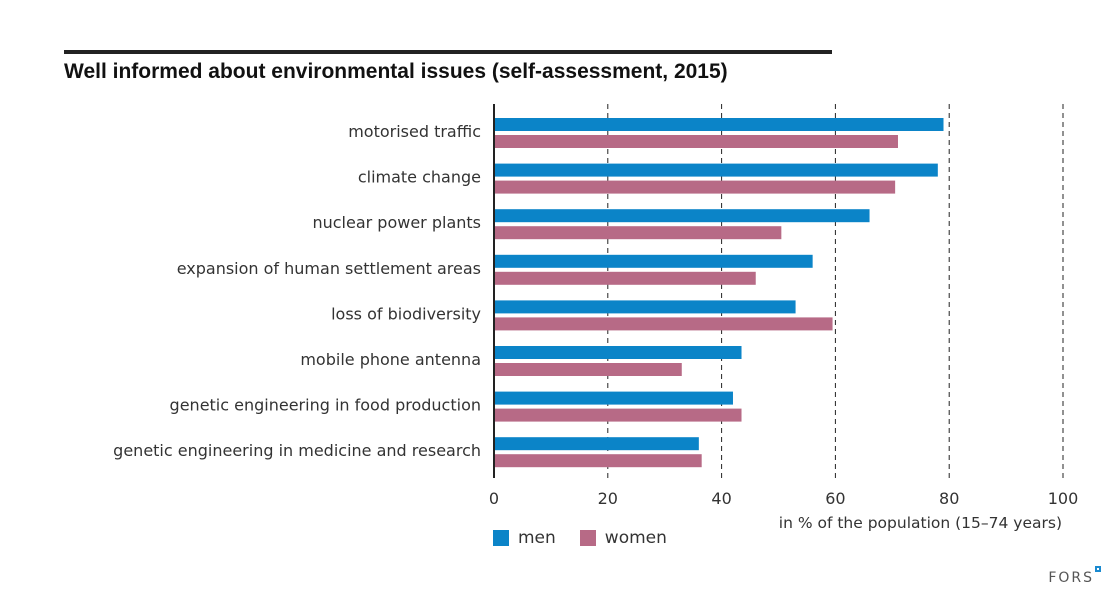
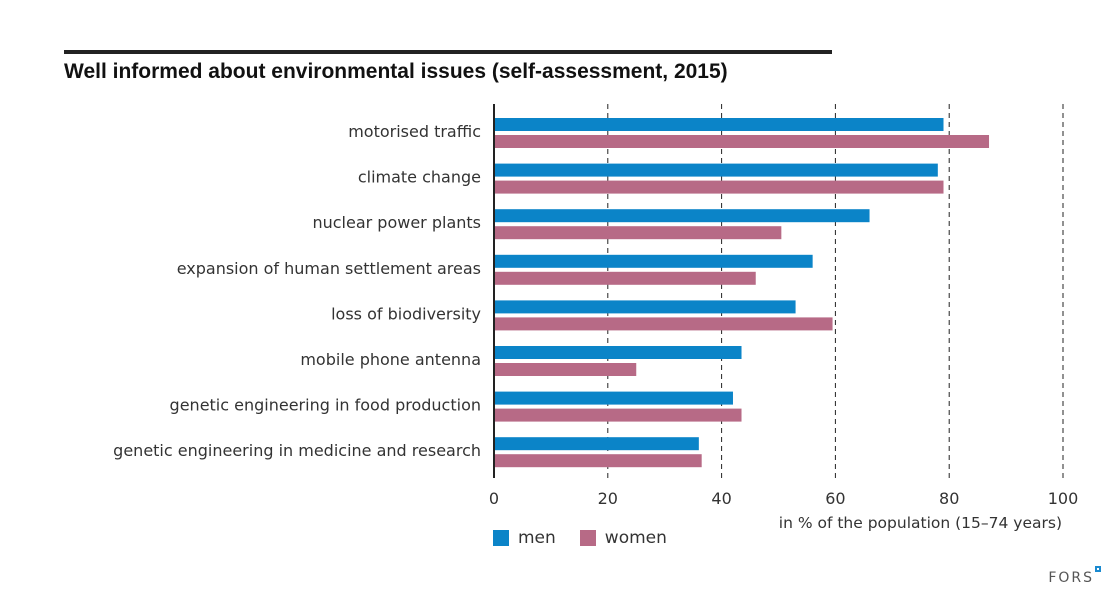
women/motorised traffic: 71 -> 87
women/climate change: 70 -> 79
women/mobile phone antenna: 33 -> 25
